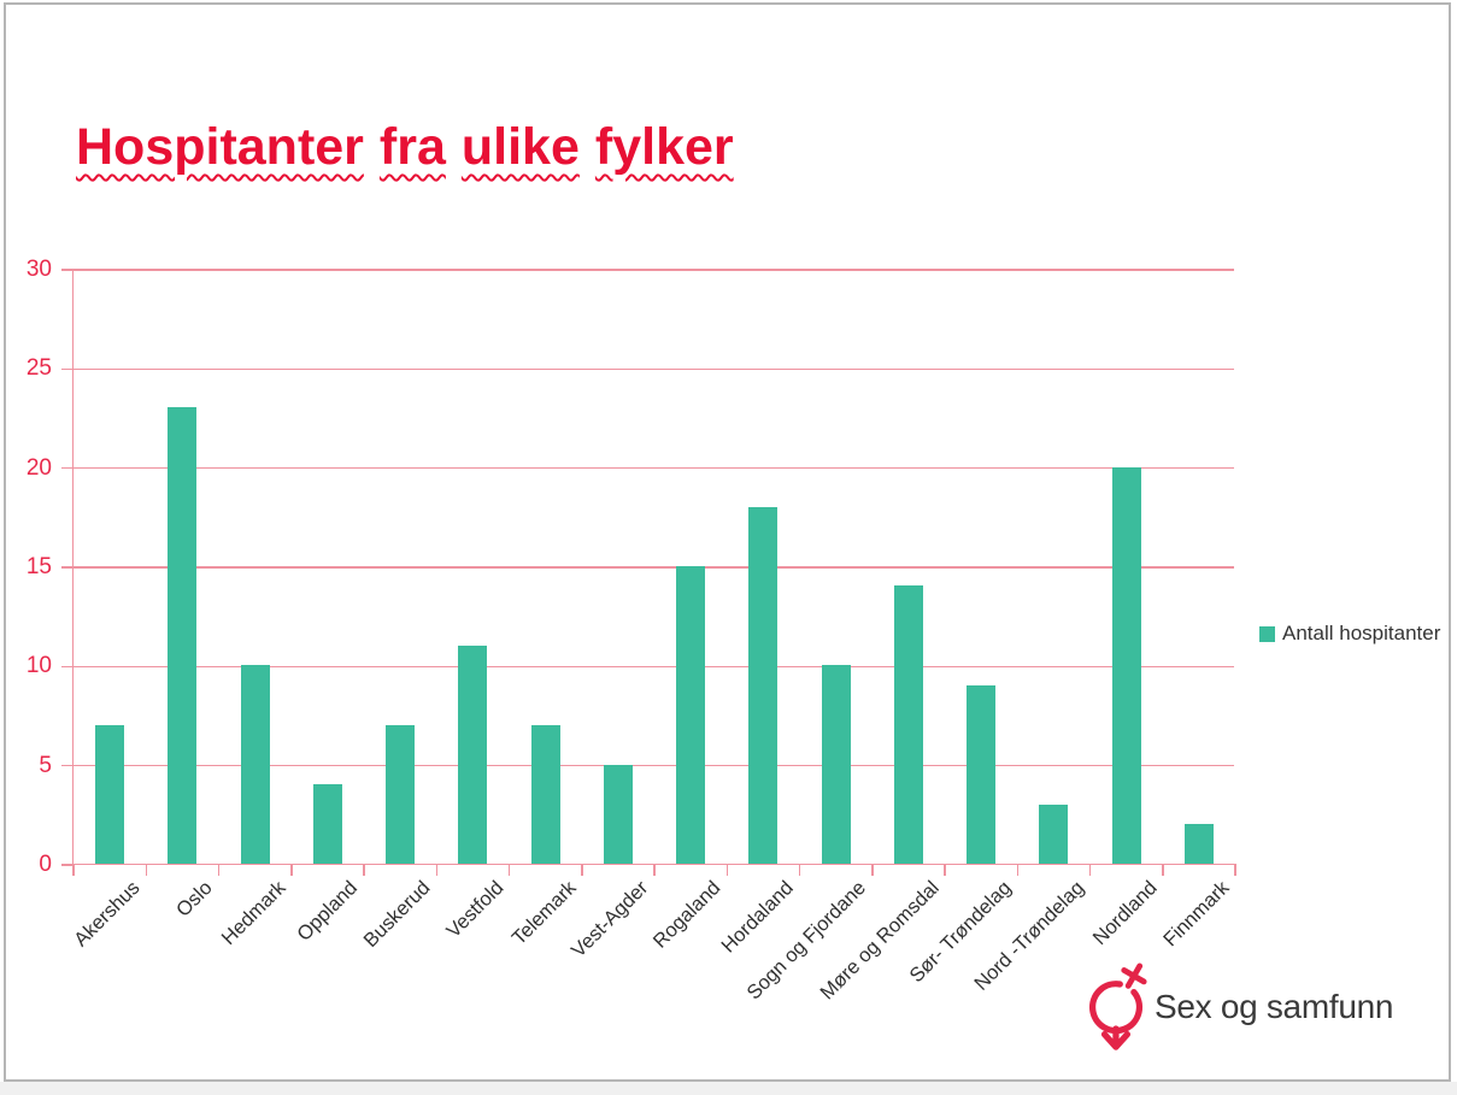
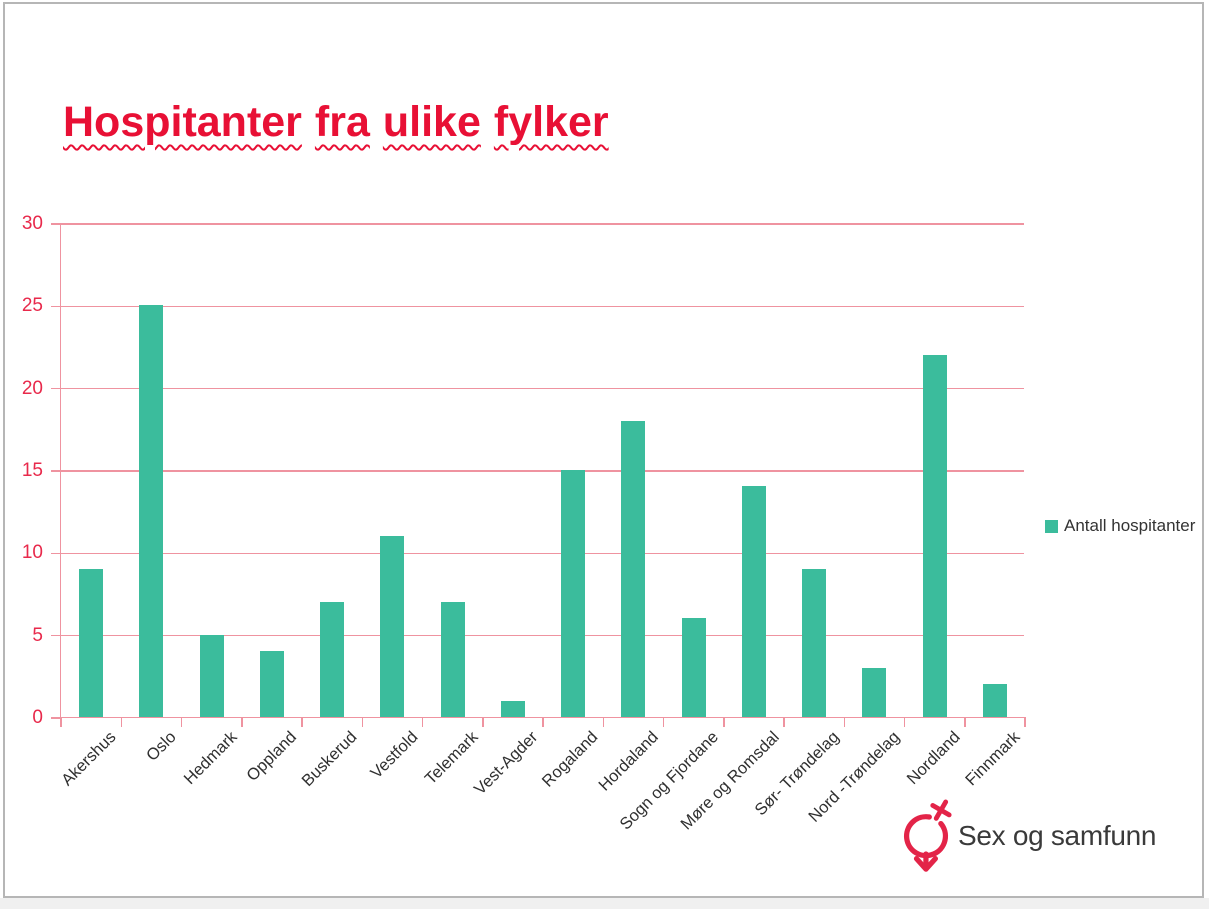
Akershus: 7 -> 9
Oslo: 23 -> 25
Hedmark: 10 -> 5
Vest-Agder: 5 -> 1
Sogn og Fjordane: 10 -> 6
Nordland: 20 -> 22
